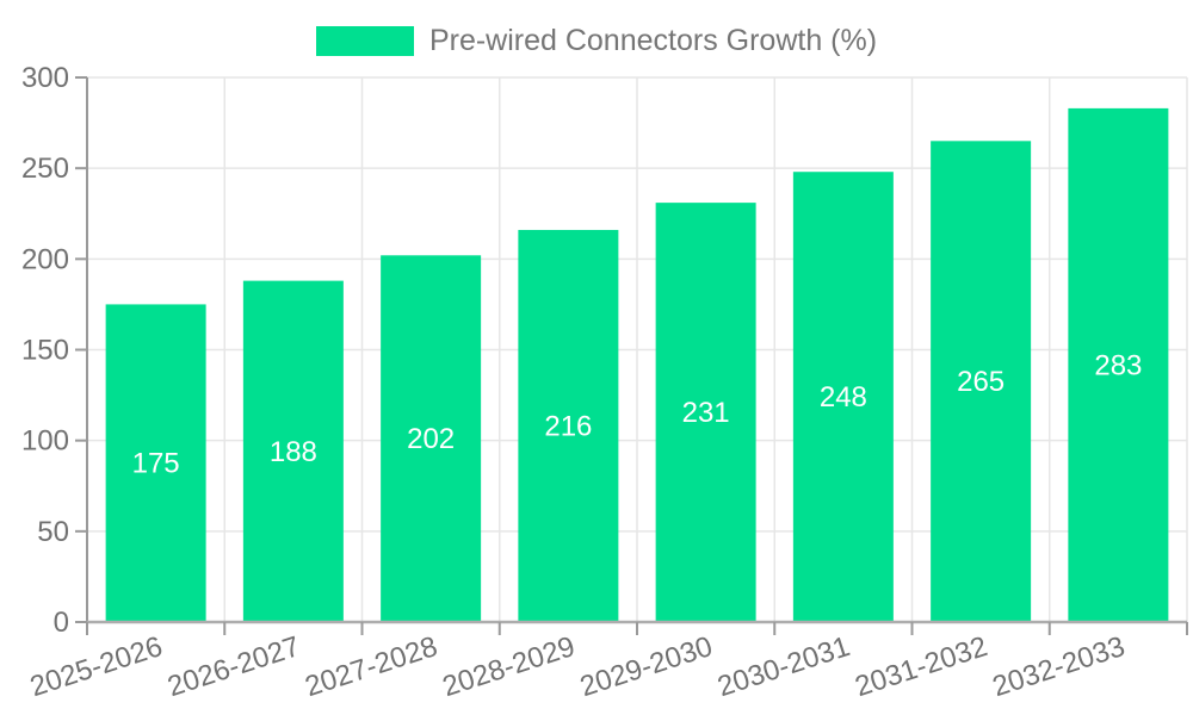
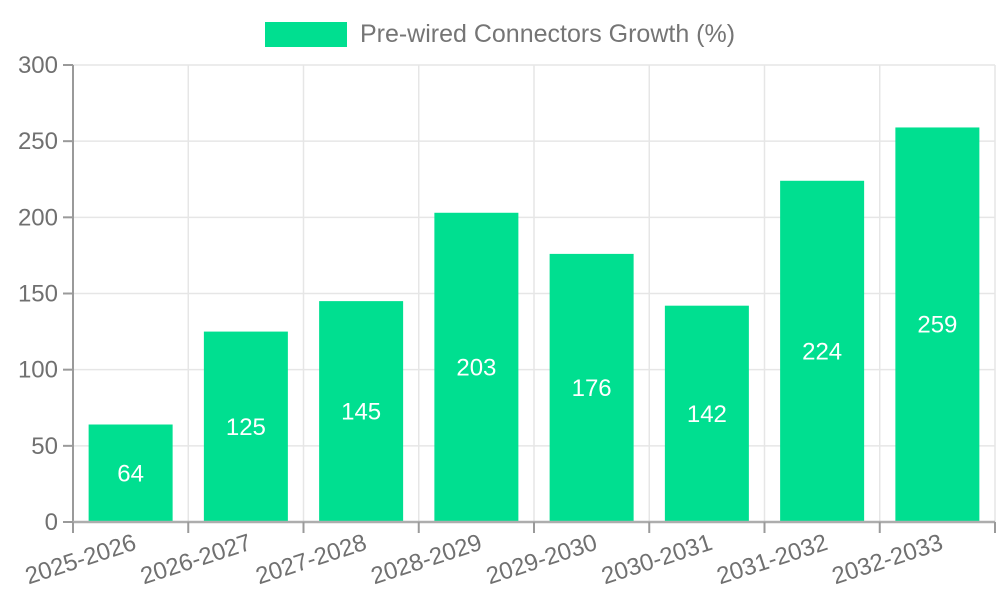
2025-2026: 175 -> 64
2026-2027: 188 -> 125
2027-2028: 202 -> 145
2028-2029: 216 -> 203
2029-2030: 231 -> 176
2030-2031: 248 -> 142
2031-2032: 265 -> 224
2032-2033: 283 -> 259
